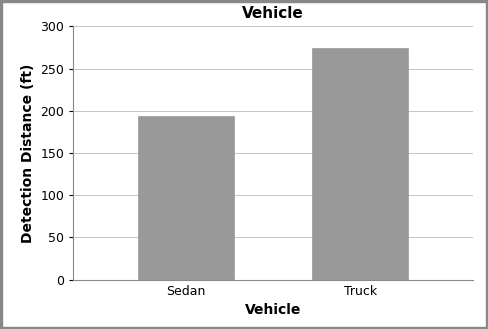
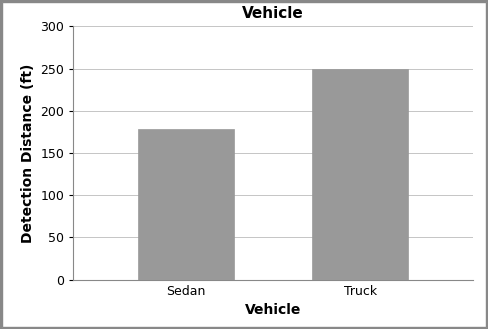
Sedan: 194 -> 178
Truck: 274 -> 250
